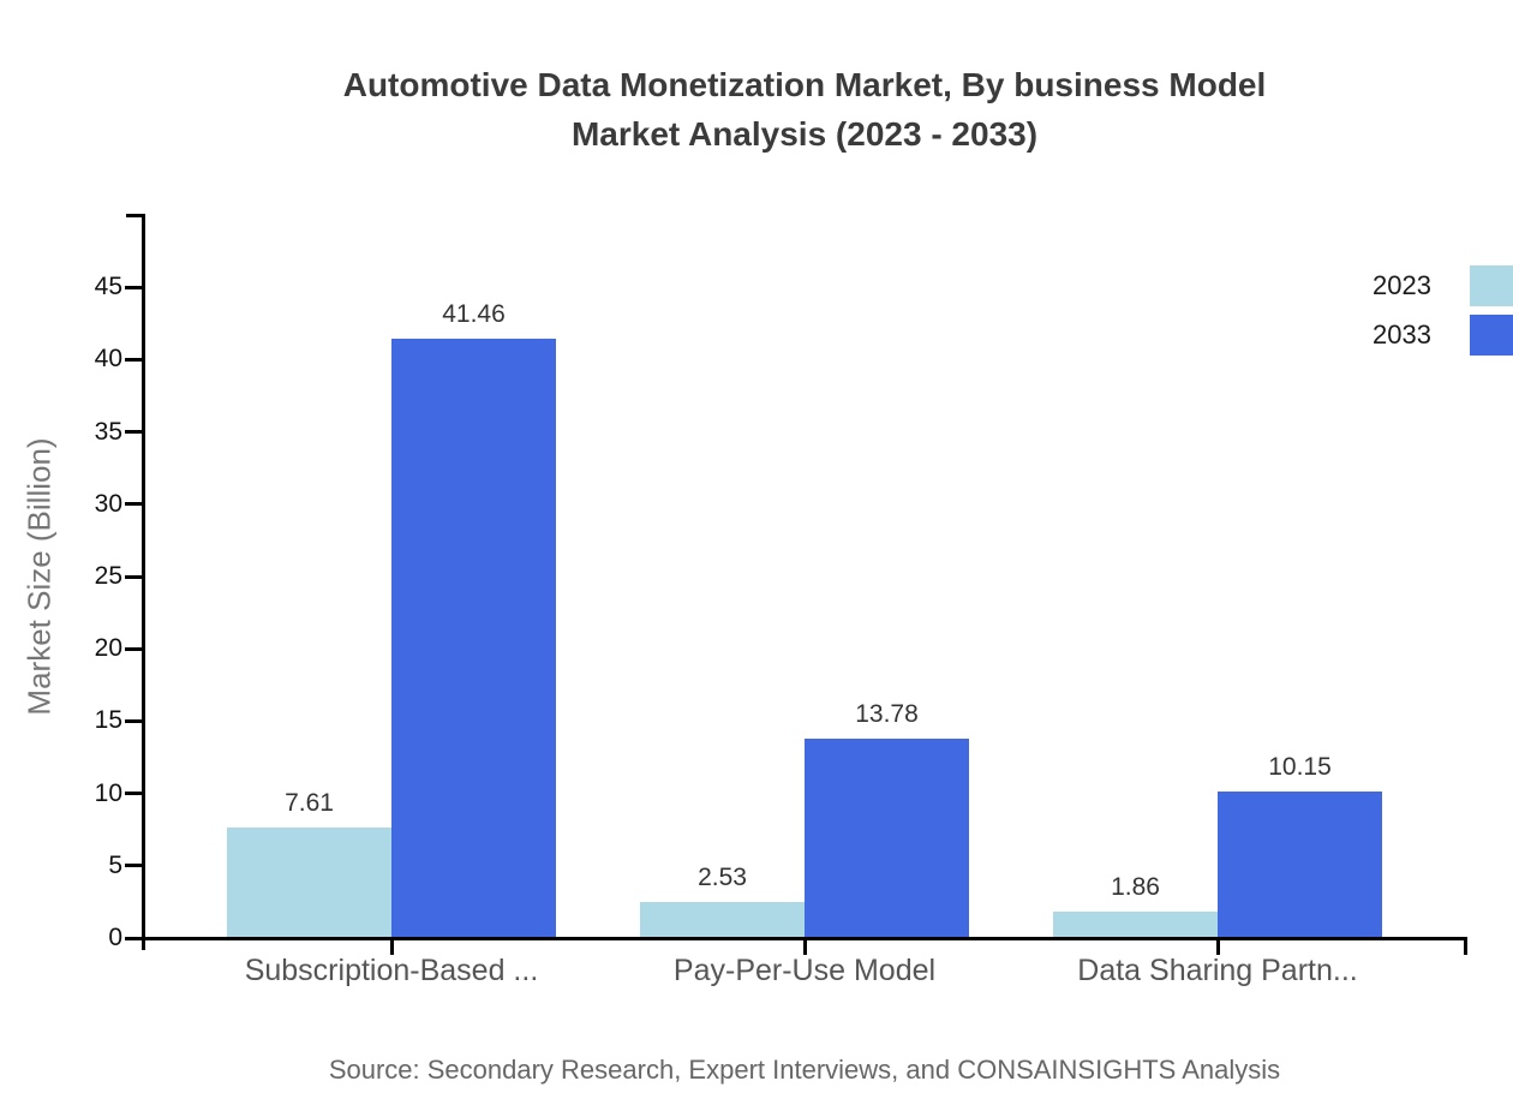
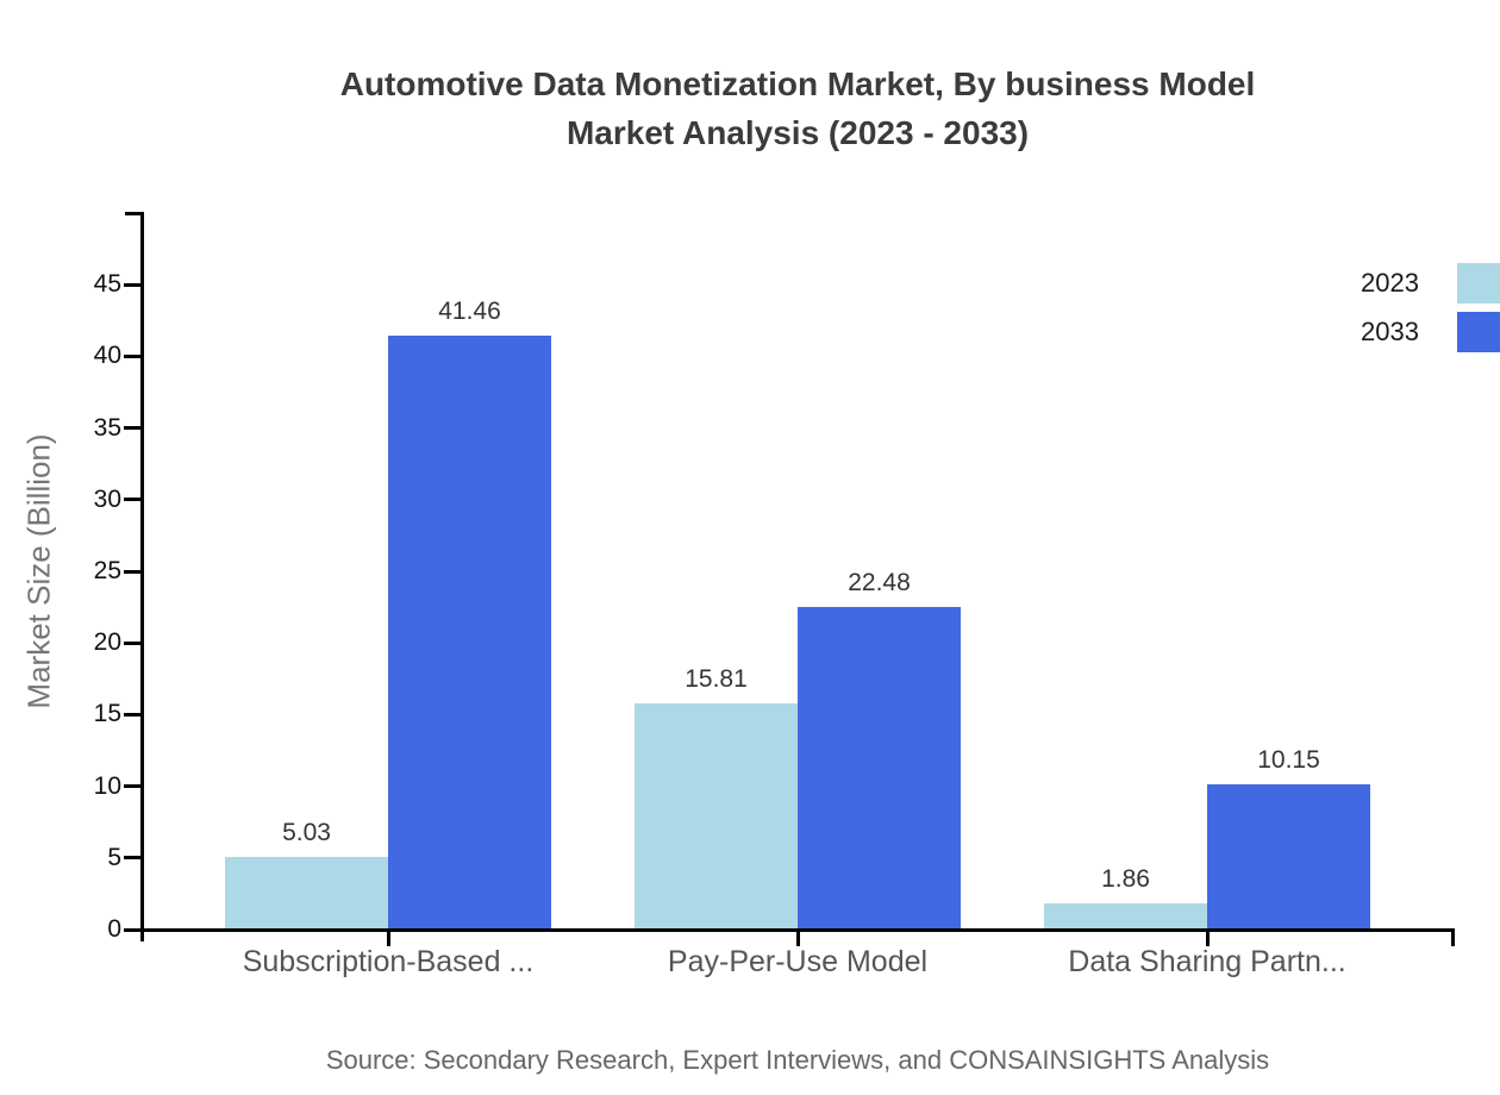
2023/Subscription-Based ...: 7.61 -> 5.03
2023/Pay-Per-Use Model: 2.53 -> 15.81
2033/Pay-Per-Use Model: 13.78 -> 22.48
